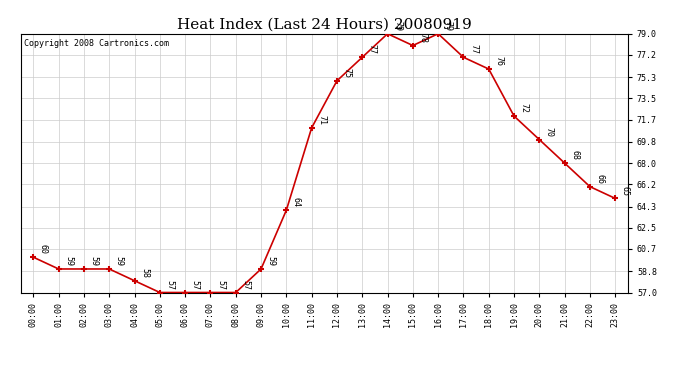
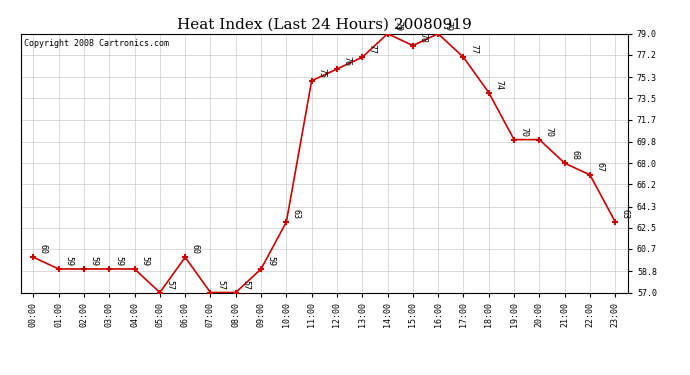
04:00: 58 -> 59
06:00: 57 -> 60
10:00: 64 -> 63
11:00: 71 -> 75
12:00: 75 -> 76
18:00: 76 -> 74
19:00: 72 -> 70
22:00: 66 -> 67
23:00: 65 -> 63
